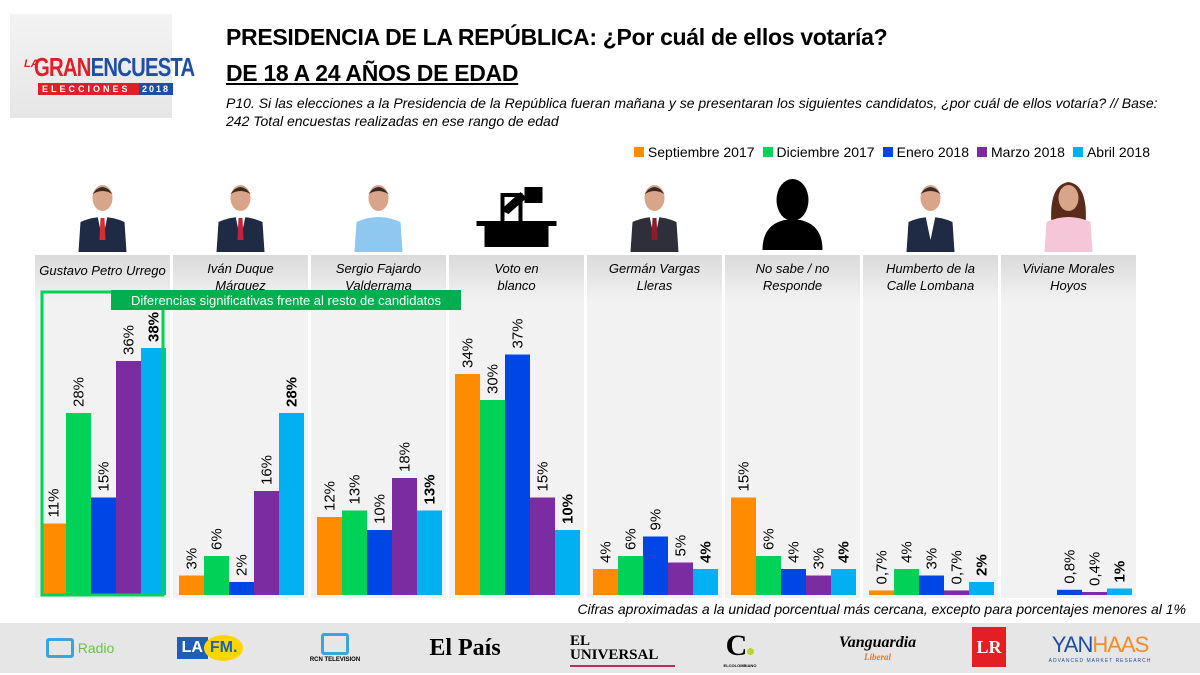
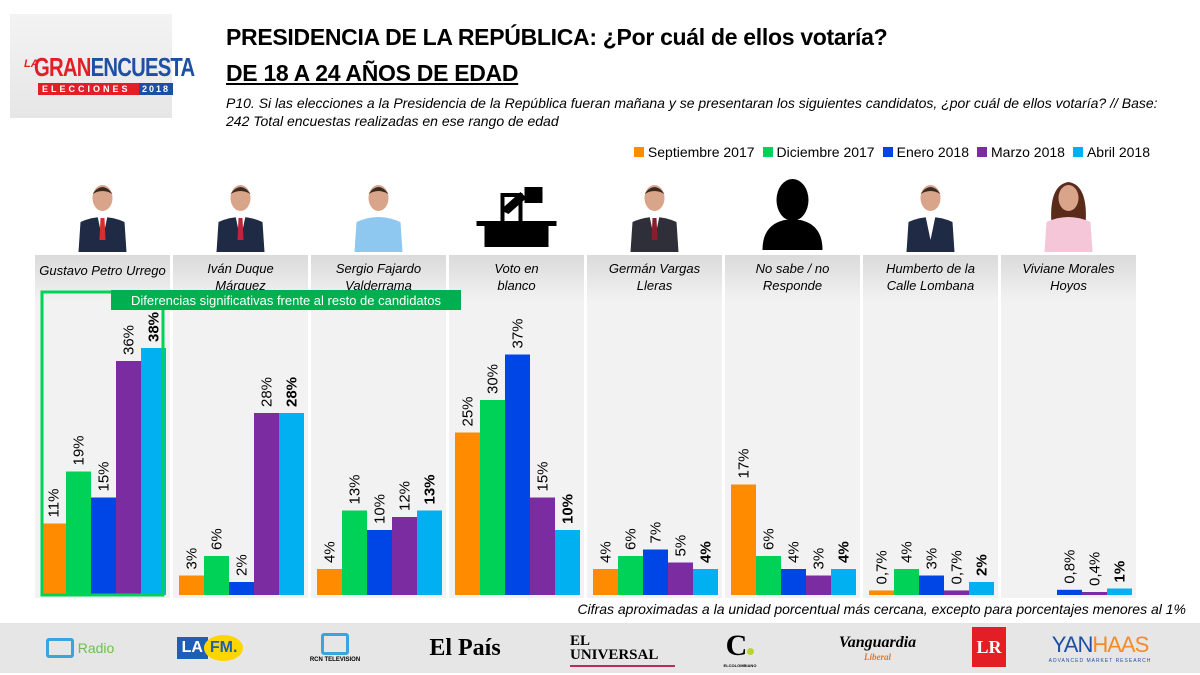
Diciembre 2017/Gustavo Petro Urrego: 28% -> 19%
Marzo 2018/Iván Duque Márquez: 16% -> 28%
Septiembre 2017/Sergio Fajardo Valderrama: 12% -> 4%
Marzo 2018/Sergio Fajardo Valderrama: 18% -> 12%
Septiembre 2017/Voto en blanco: 34% -> 25%
Enero 2018/Germán Vargas Lleras: 9% -> 7%
Septiembre 2017/No sabe / no Responde: 15% -> 17%
